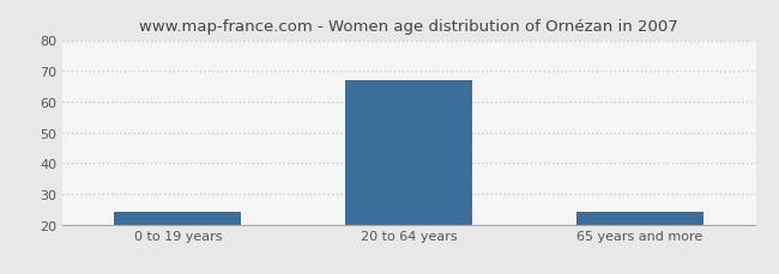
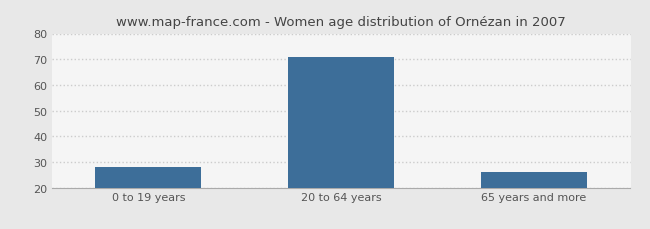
0 to 19 years: 24 -> 28
20 to 64 years: 67 -> 71
65 years and more: 24 -> 26
